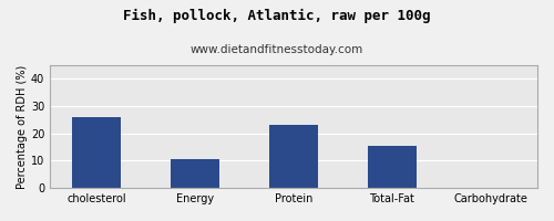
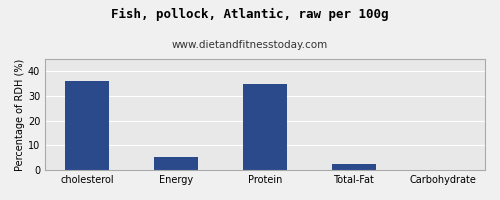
cholesterol: 26.0 -> 36.0
Energy: 10.5 -> 5.5
Protein: 23.0 -> 35.0
Total-Fat: 15.5 -> 2.5
